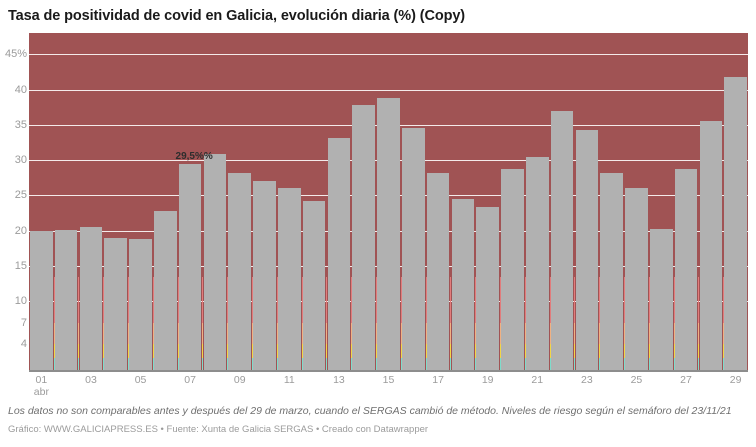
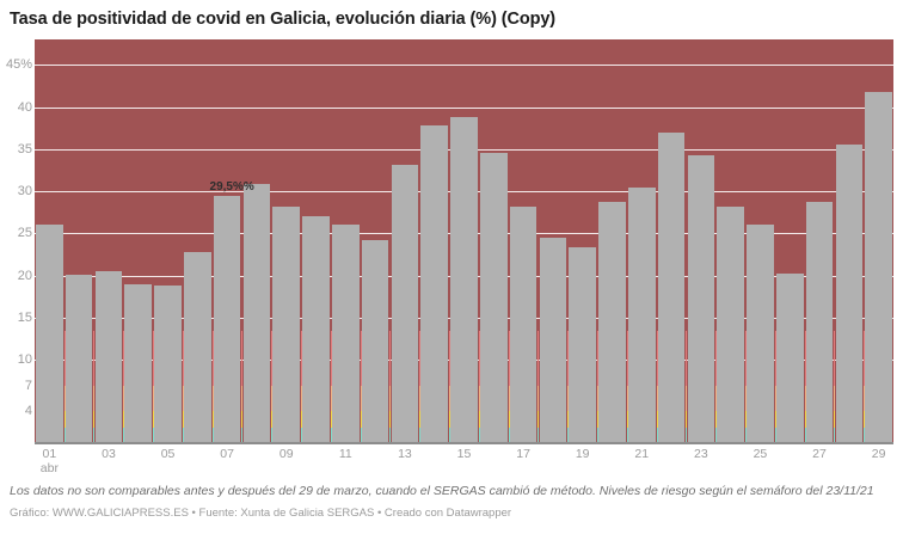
01: 20% -> 26%
